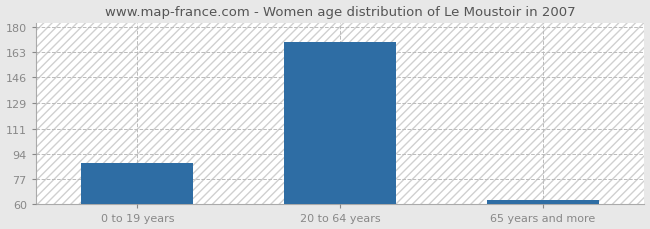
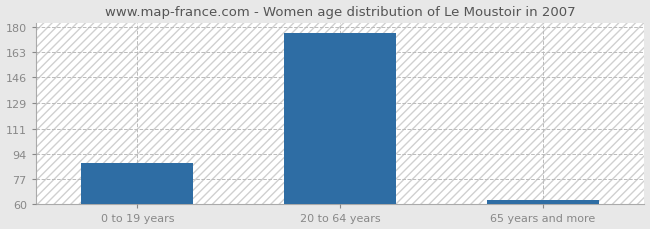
20 to 64 years: 170 -> 176
